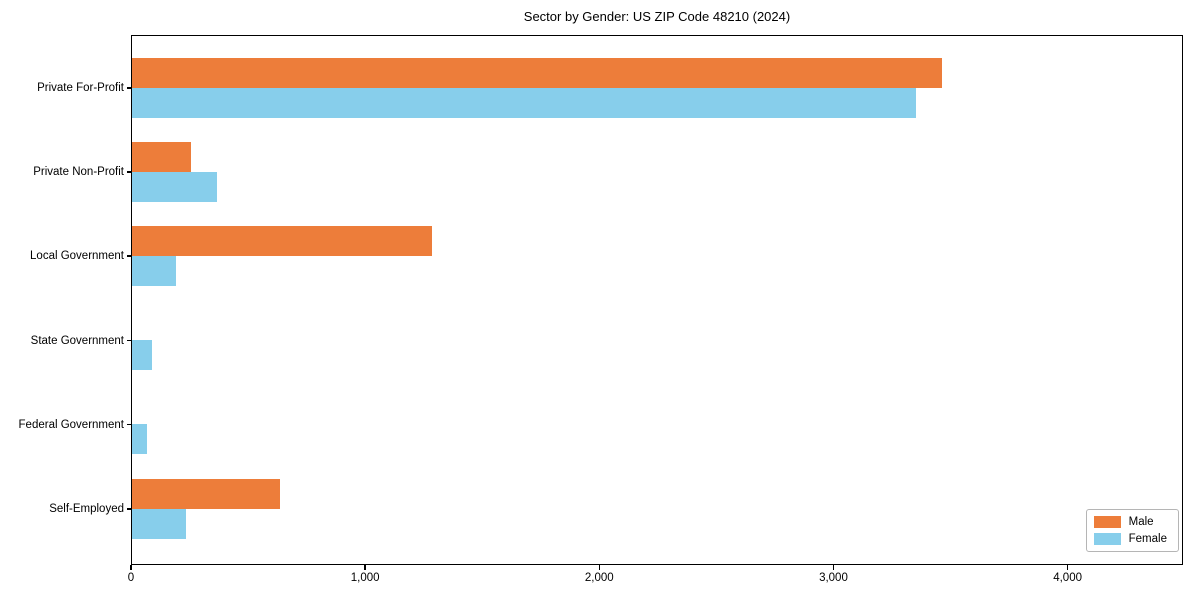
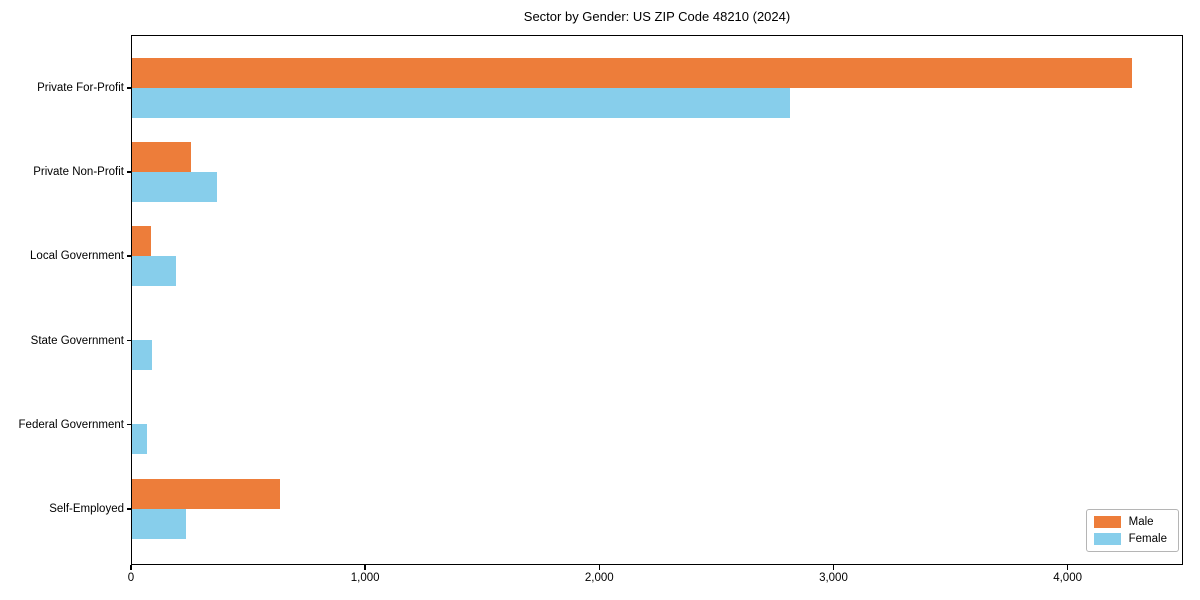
Male/Private For-Profit: 3460 -> 4270
Female/Private For-Profit: 3350 -> 2810
Male/Local Government: 1280 -> 80
